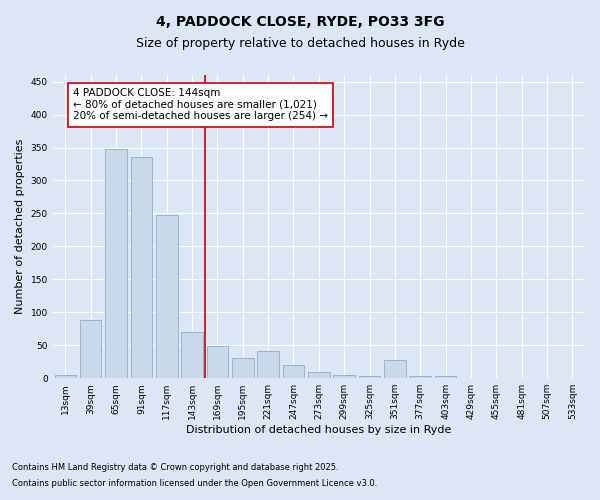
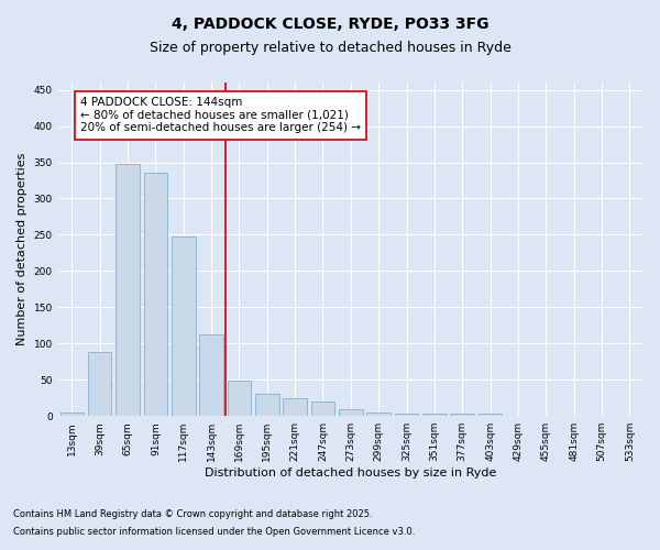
143sqm: 70 -> 112
221sqm: 42 -> 24
351sqm: 28 -> 3
